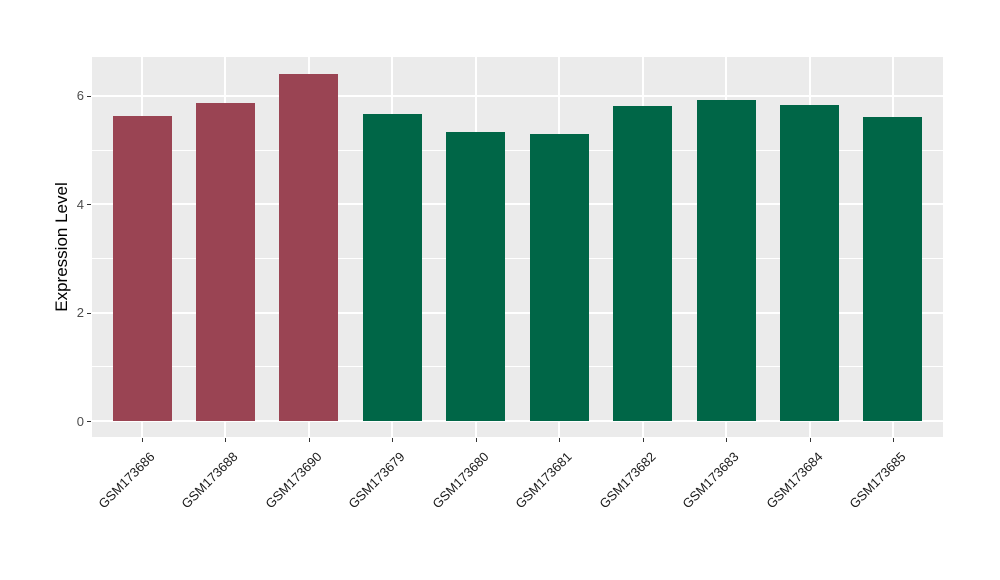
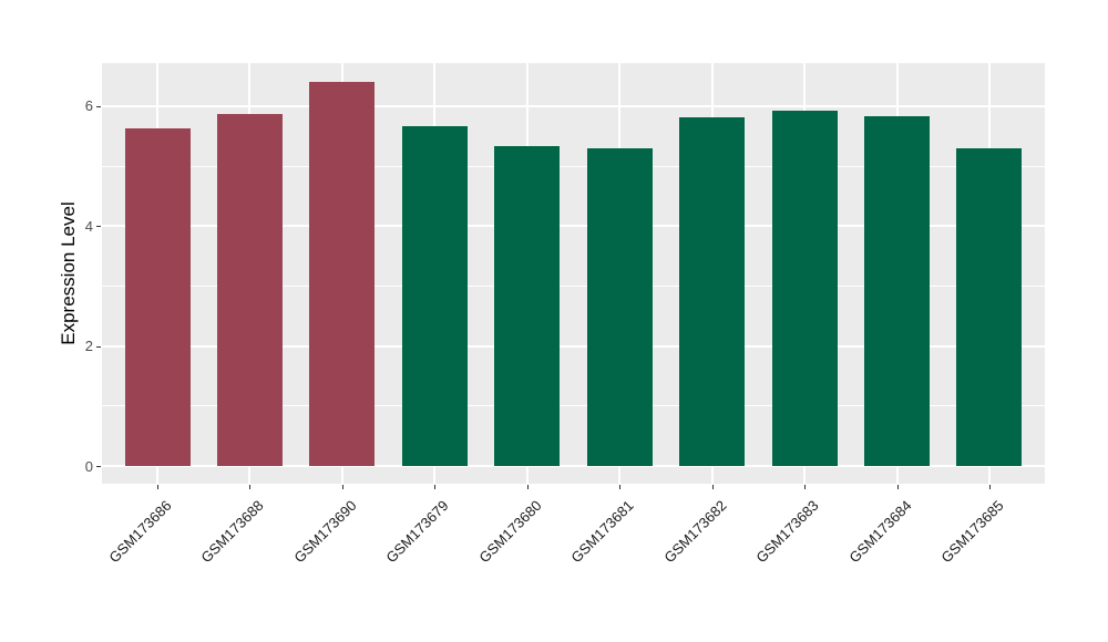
GSM173685: 5.6 -> 5.3
